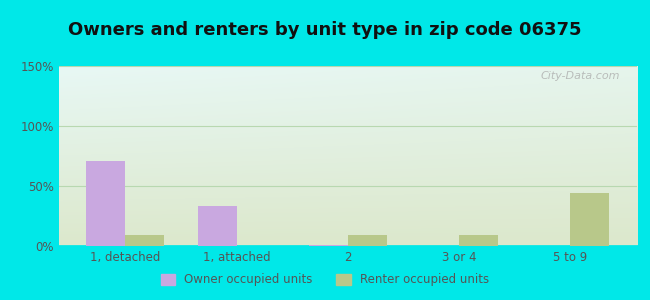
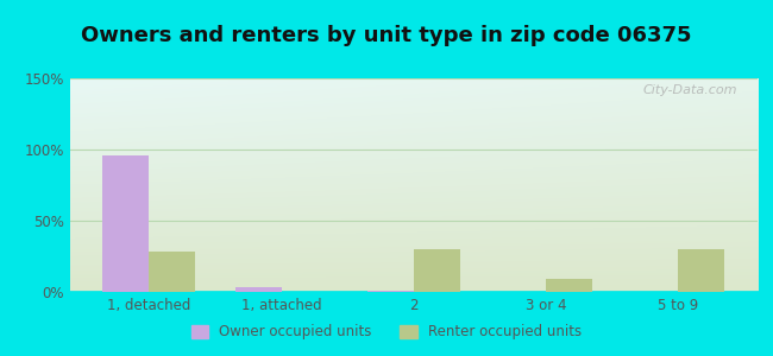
Owner occupied units/1, detached: 71% -> 96%
Renter occupied units/1, detached: 9% -> 28%
Owner occupied units/1, attached: 33% -> 3%
Renter occupied units/2: 9% -> 30%
Renter occupied units/5 to 9: 44% -> 30%
